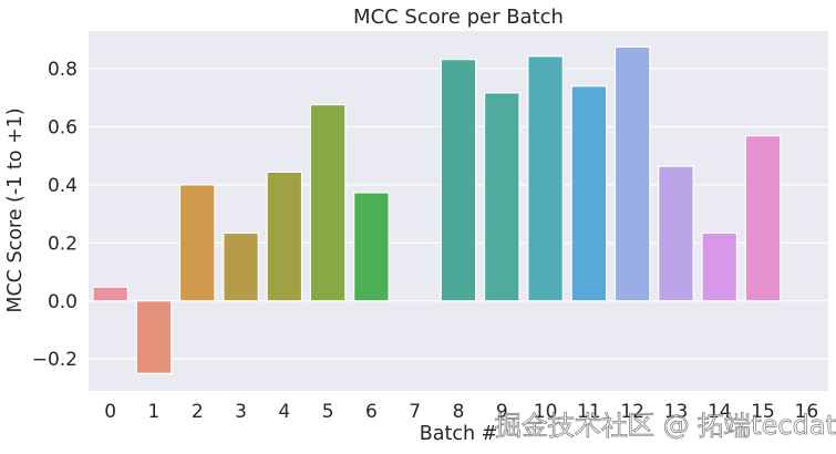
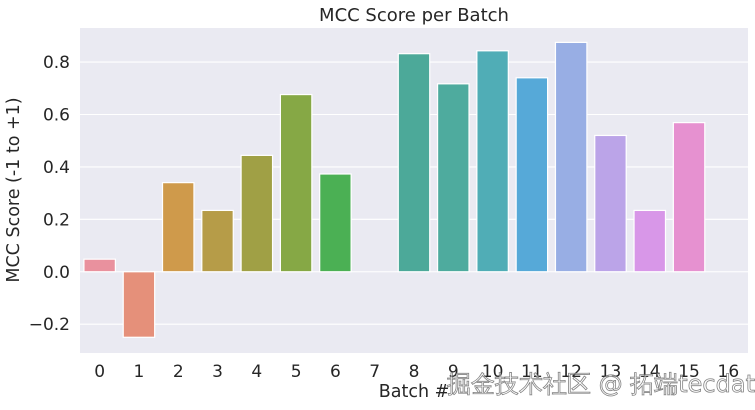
2: 0.40 -> 0.34
13: 0.46 -> 0.52
